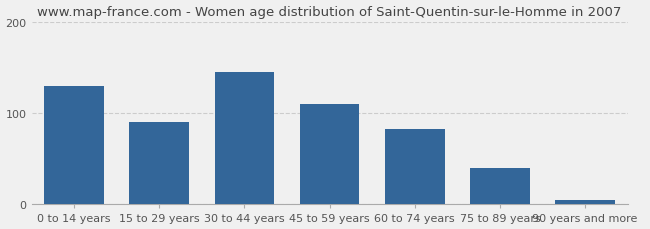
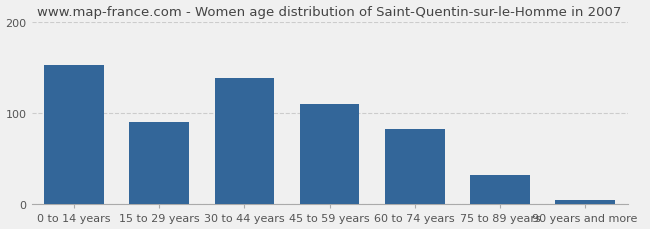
0 to 14 years: 130 -> 152
30 to 44 years: 145 -> 138
75 to 89 years: 40 -> 32
